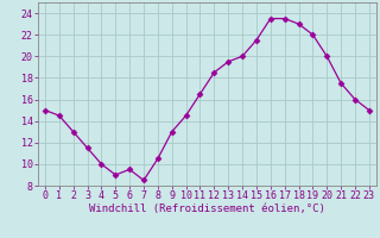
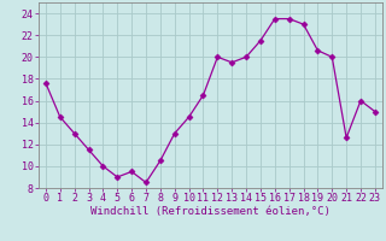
0: 15.0 -> 17.6
12: 18.5 -> 20.0
19: 22.0 -> 20.6
21: 17.5 -> 12.6
